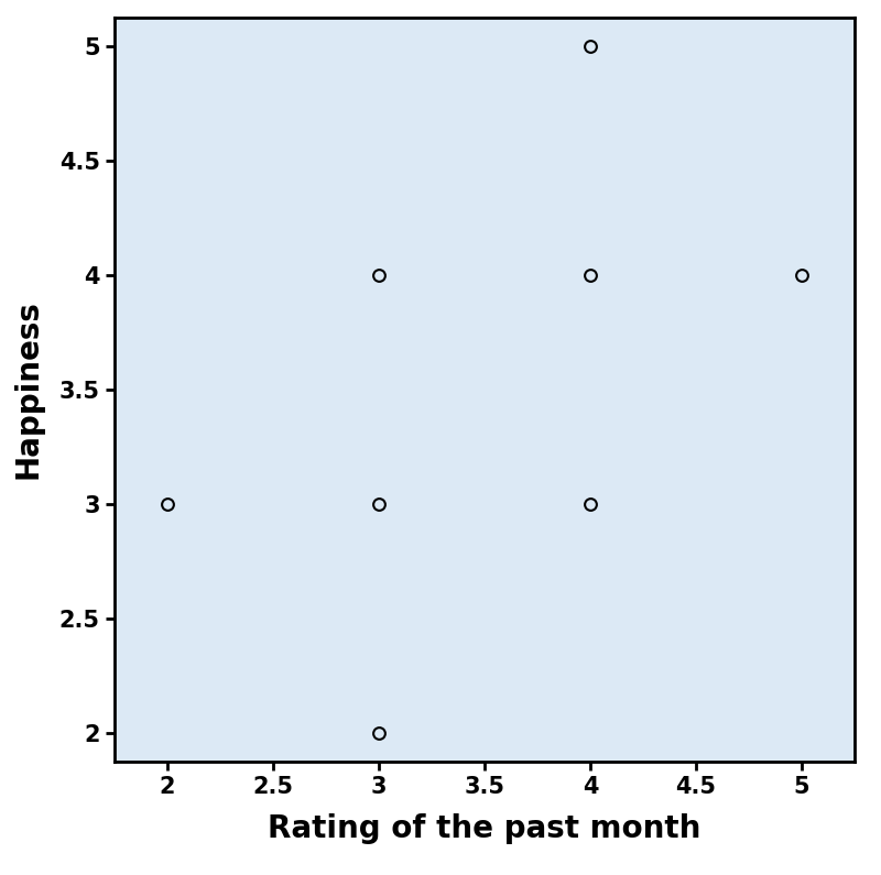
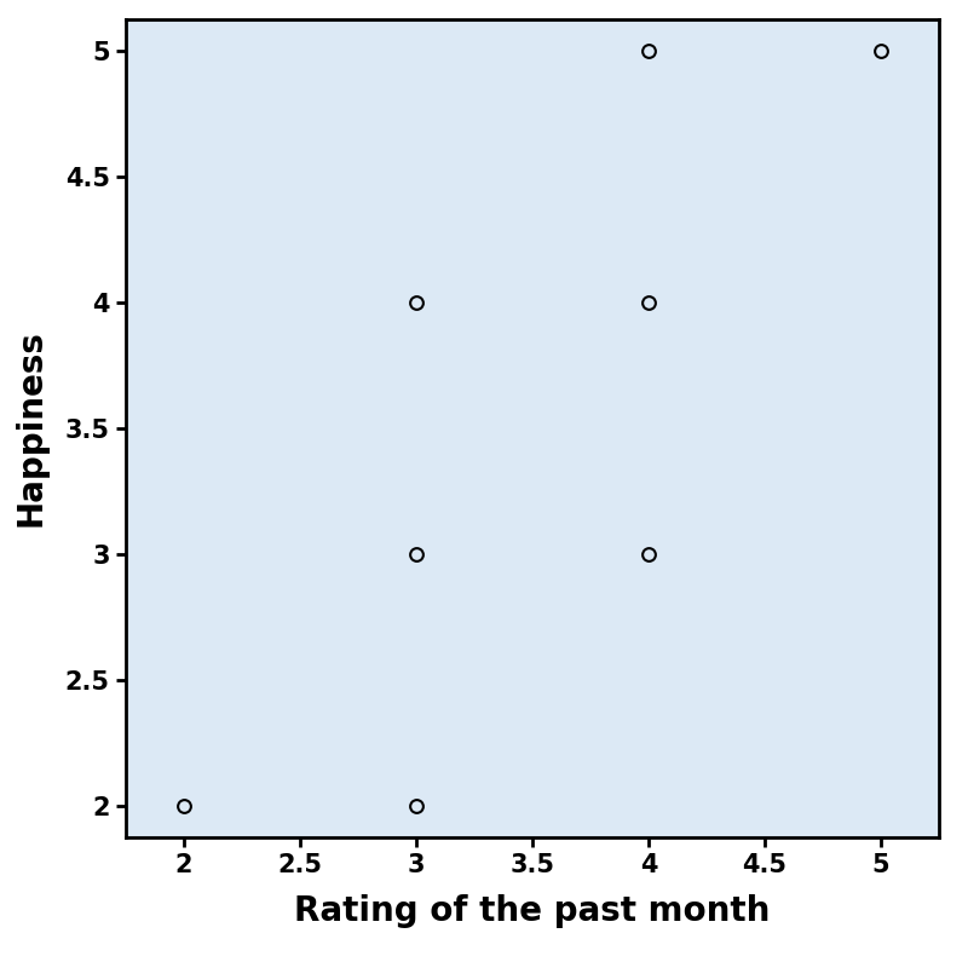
2: 3 -> 2
5: 4 -> 5
